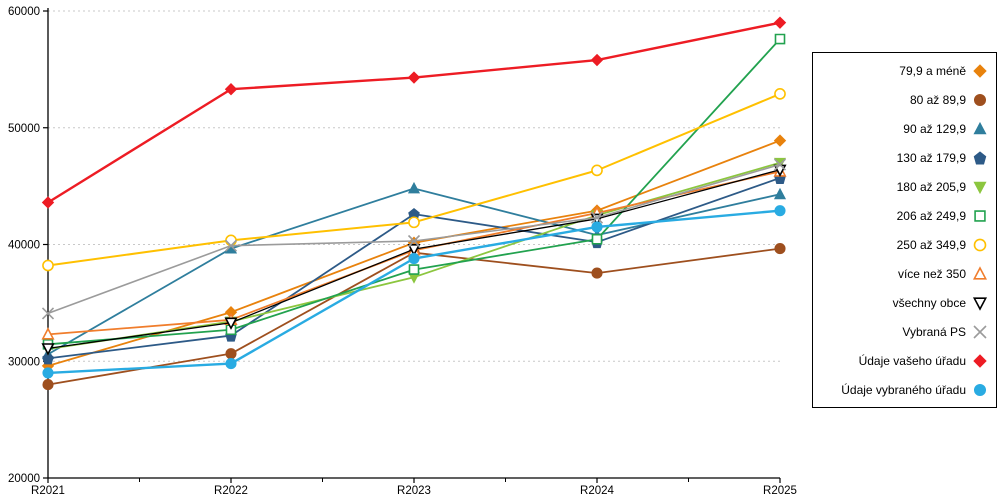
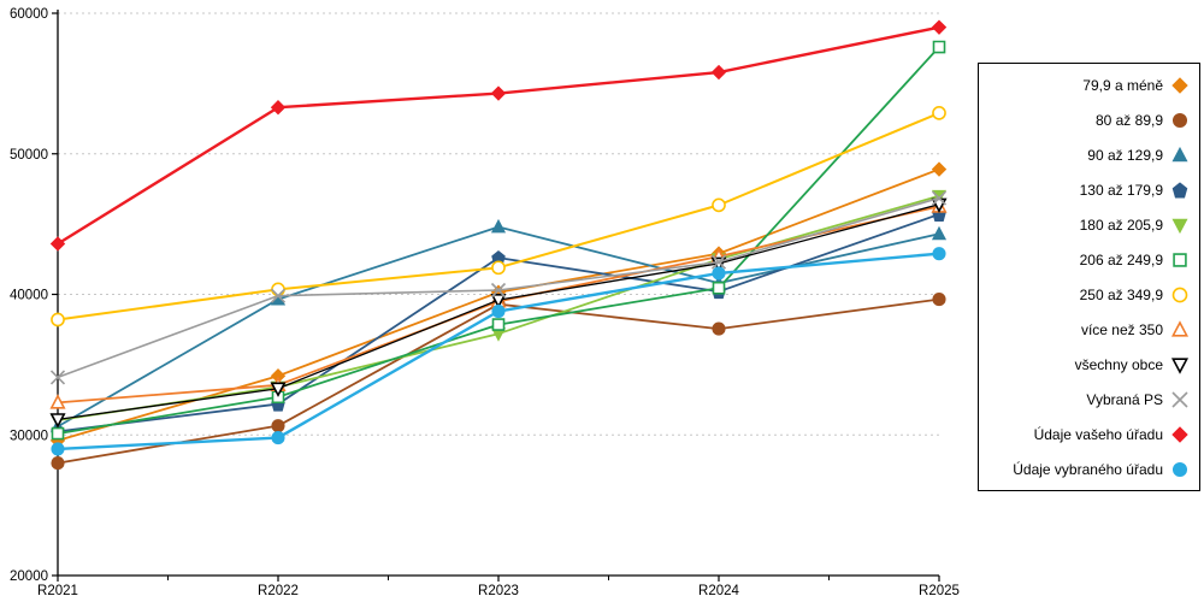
206 až 249,9/R2021: 31400 -> 30100
